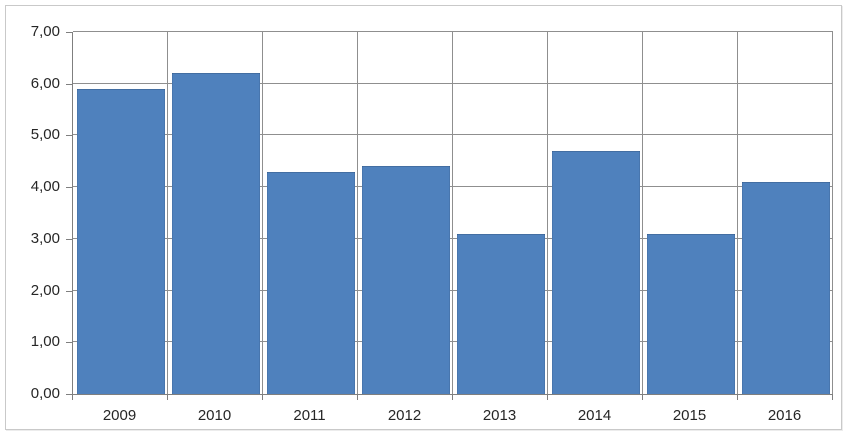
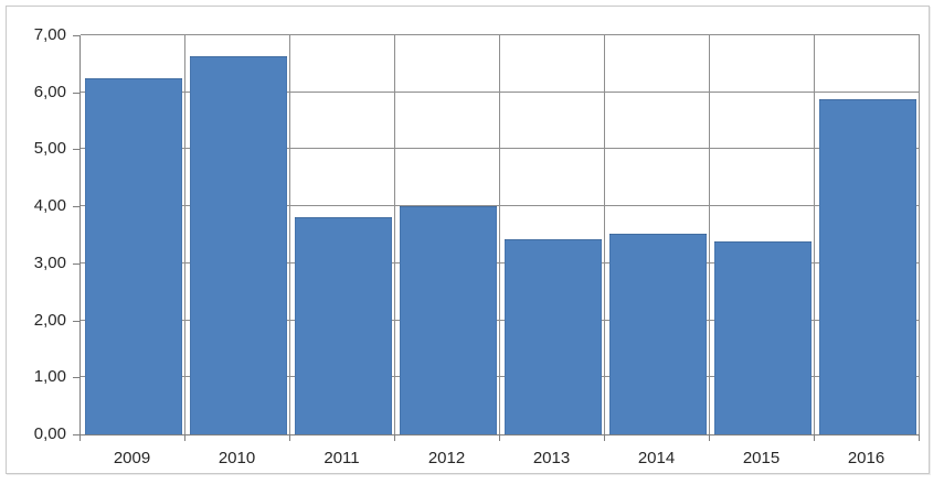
2009: 5,9 -> 6,2
2010: 6,2 -> 6,6
2011: 4,3 -> 3,8
2012: 4,4 -> 4,0
2013: 3,1 -> 3,4
2014: 4,7 -> 3,5
2015: 3,1 -> 3,4
2016: 4,1 -> 5,9
